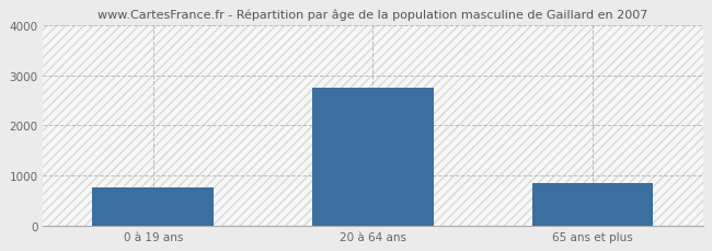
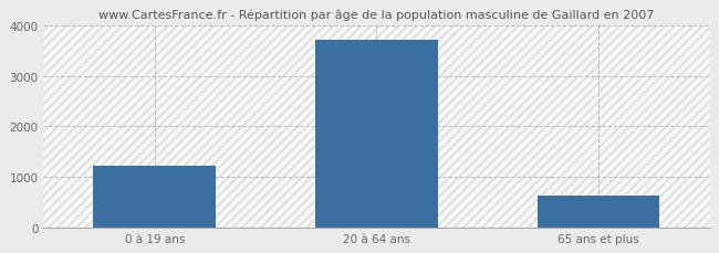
0 à 19 ans: 750 -> 1230
20 à 64 ans: 2750 -> 3720
65 ans et plus: 850 -> 620
